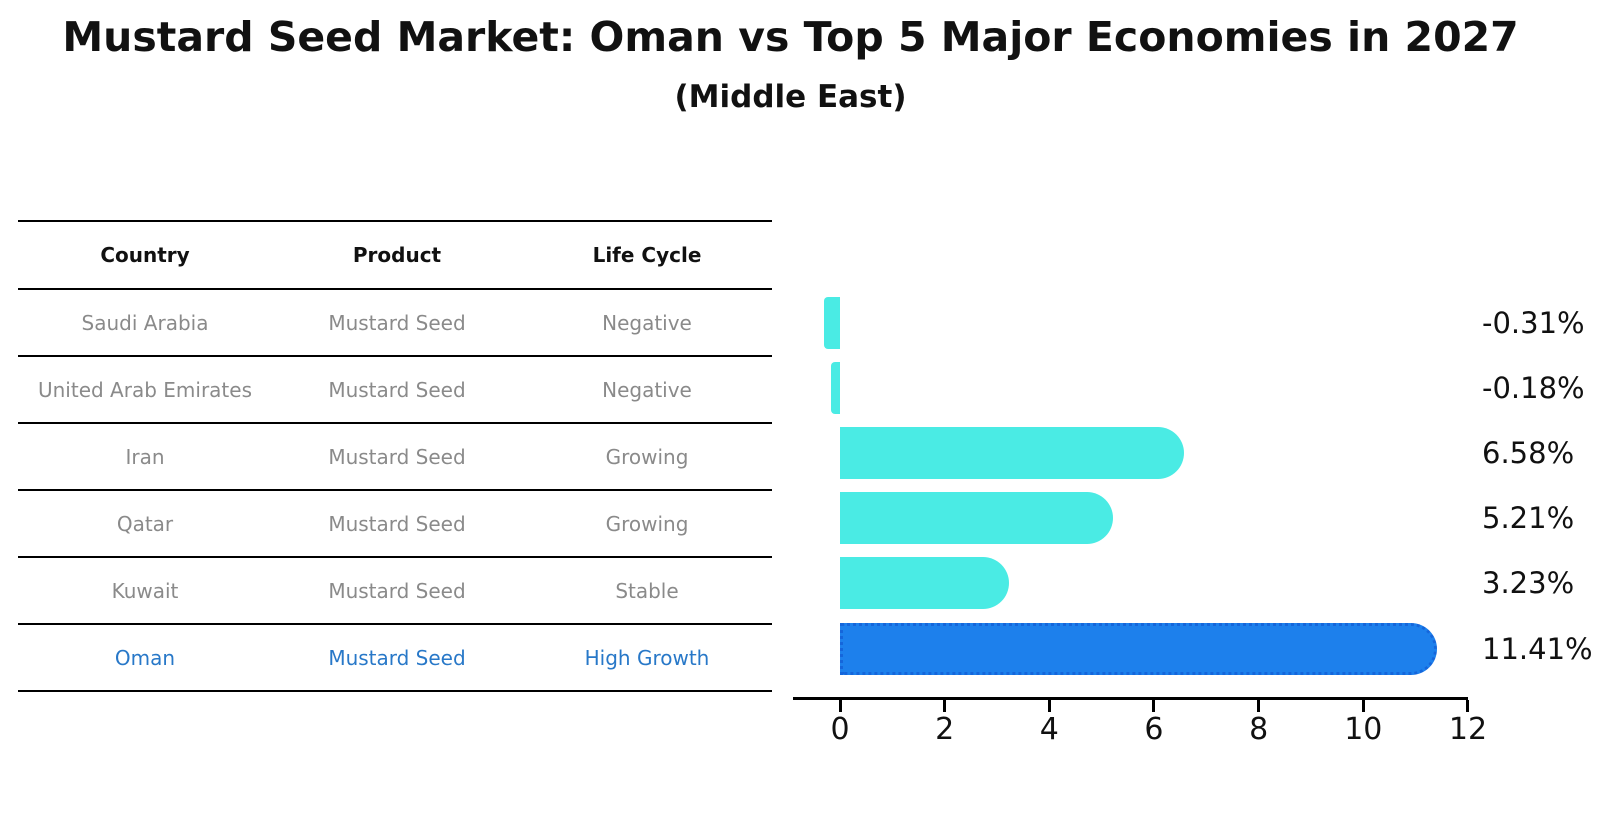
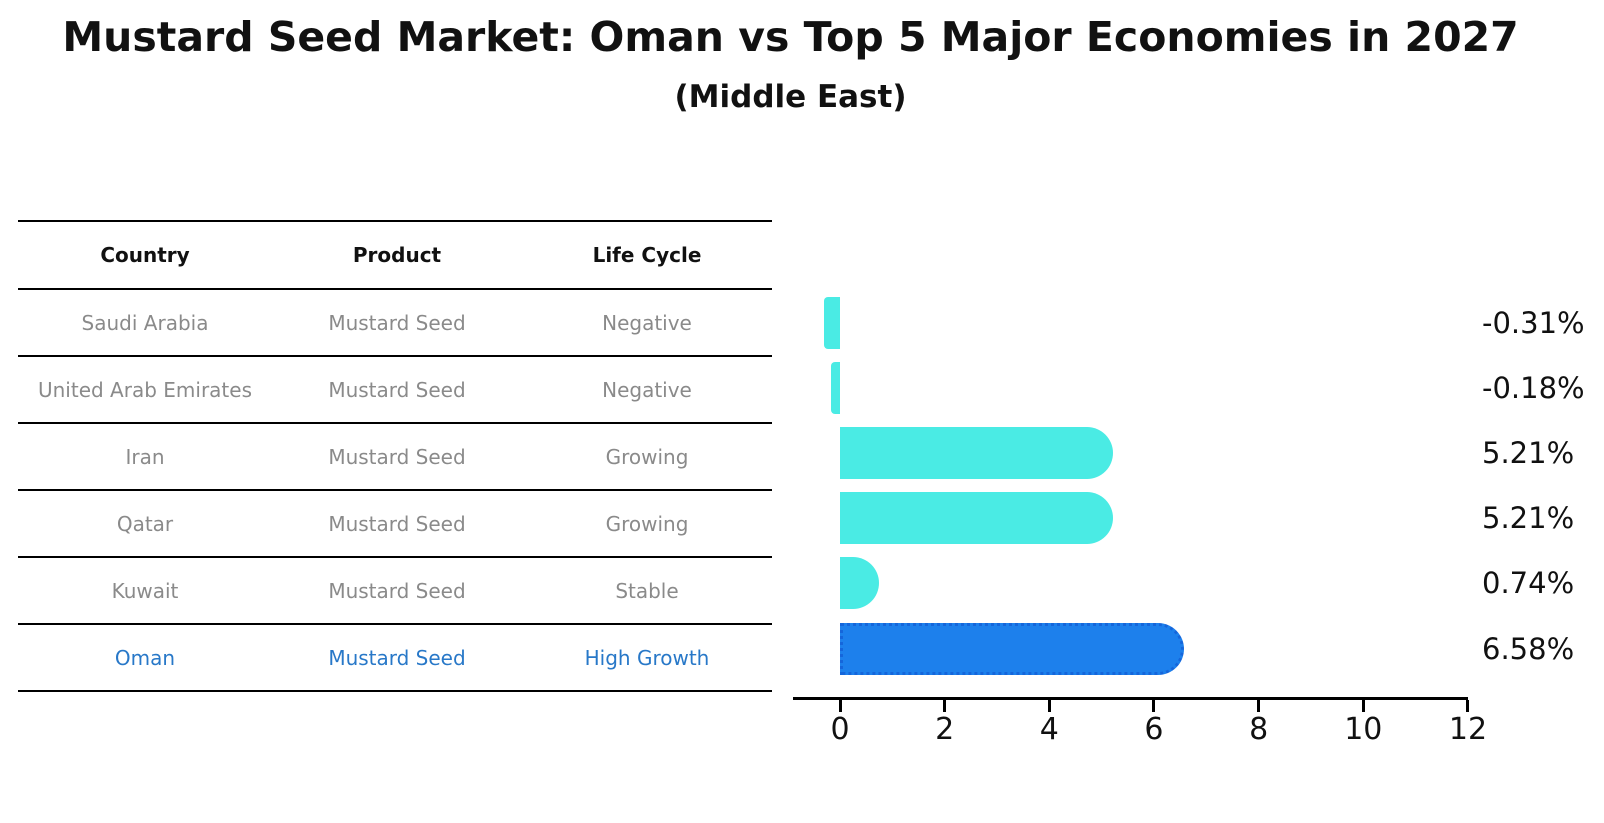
Iran: 6.58% -> 5.21%
Kuwait: 3.23% -> 0.74%
Oman: 11.41% -> 6.58%
